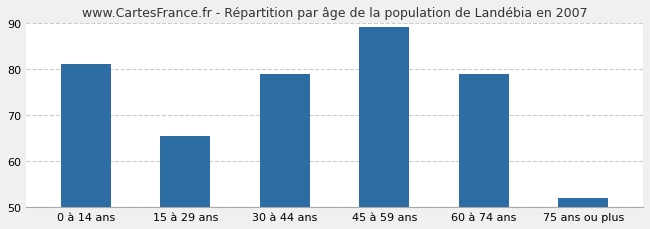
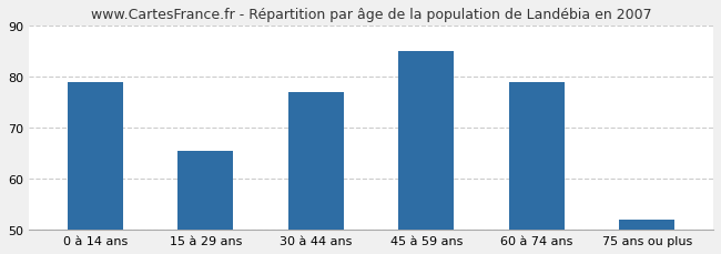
0 à 14 ans: 81.0 -> 79.0
30 à 44 ans: 79.0 -> 77.0
45 à 59 ans: 89.0 -> 85.0
